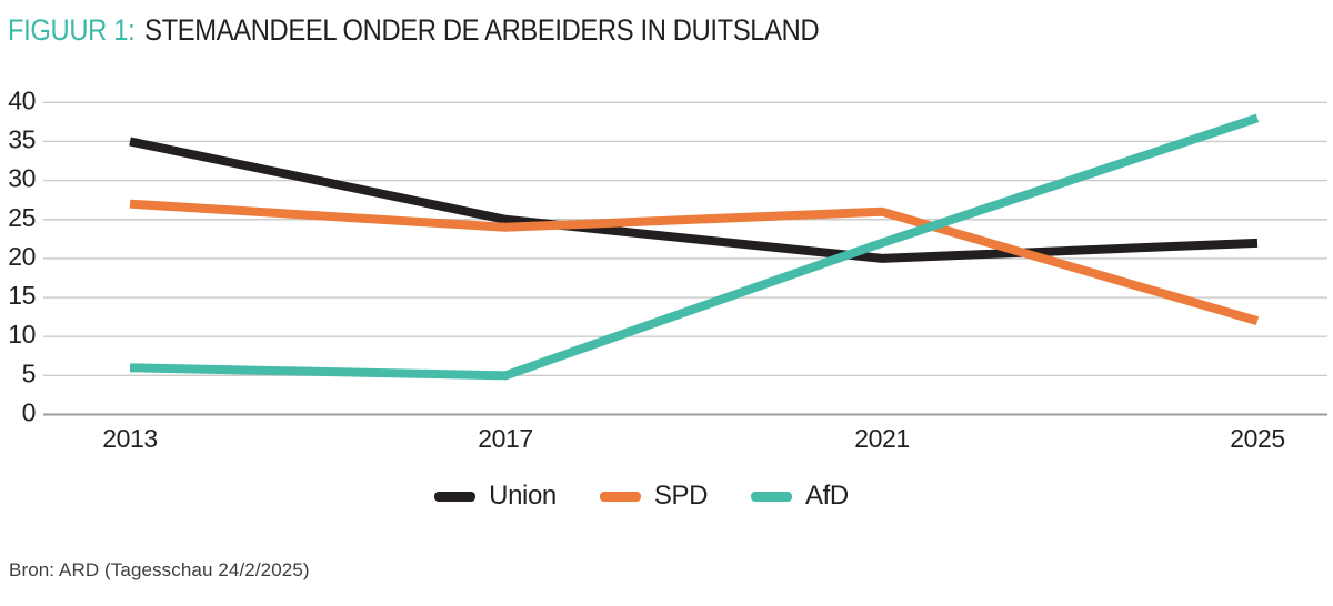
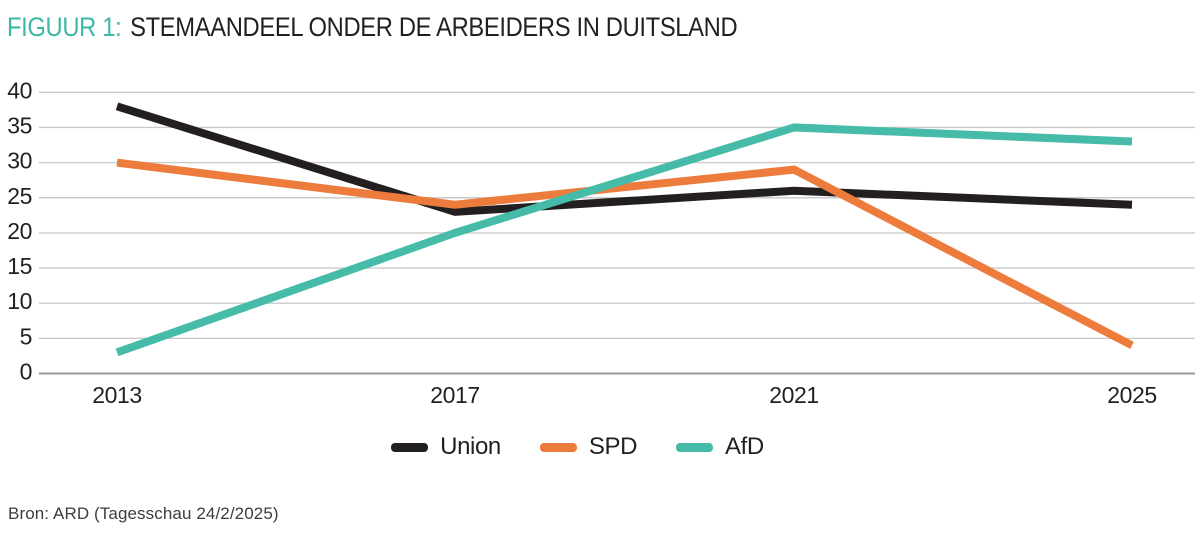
Union/2013: 35 -> 38
SPD/2013: 27 -> 30
AfD/2013: 6 -> 3
Union/2017: 25 -> 23
AfD/2017: 5 -> 20
Union/2021: 20 -> 26
SPD/2021: 26 -> 29
AfD/2021: 22 -> 35
Union/2025: 22 -> 24
SPD/2025: 12 -> 4
AfD/2025: 38 -> 33
